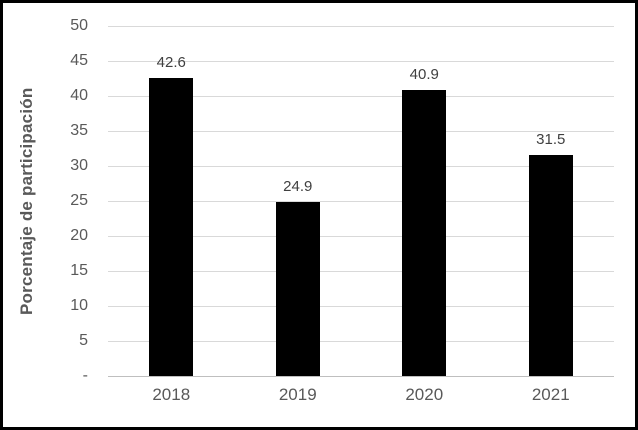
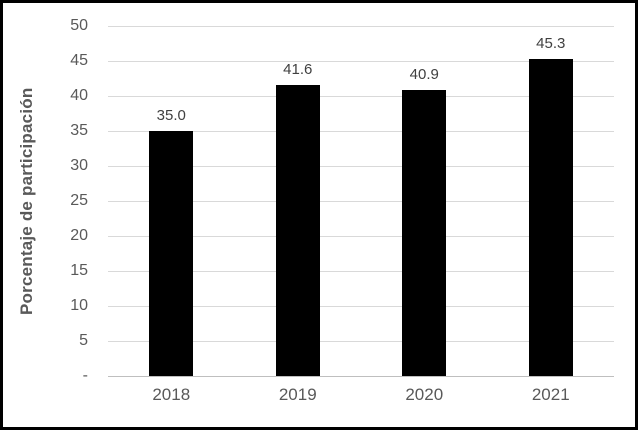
2018: 42.6 -> 35.0
2019: 24.9 -> 41.6
2021: 31.5 -> 45.3
